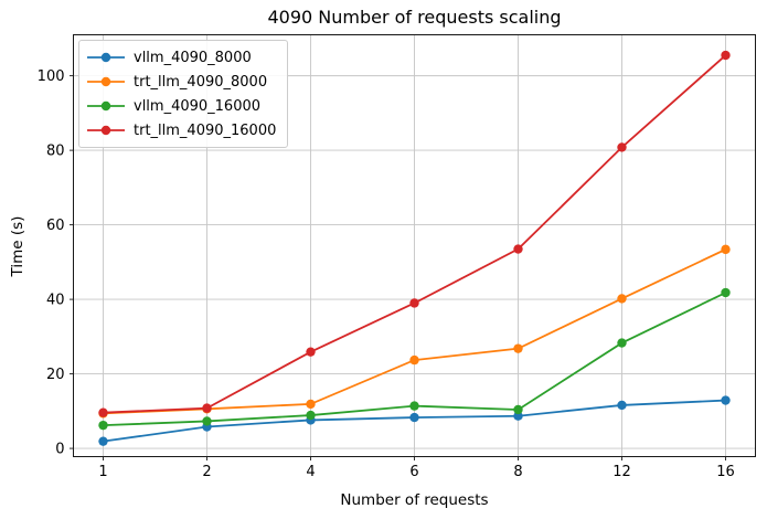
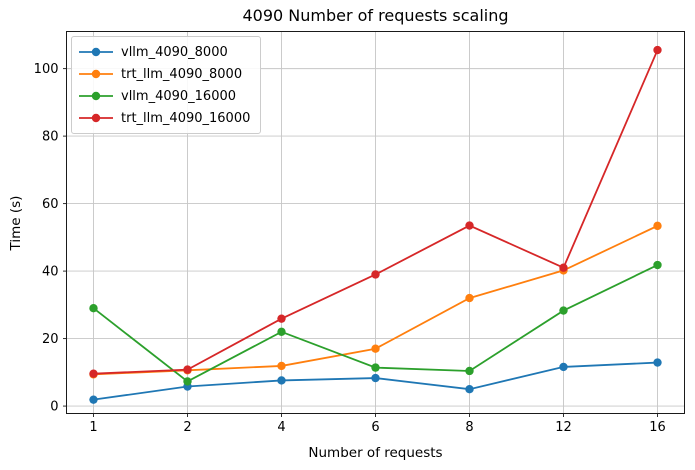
vllm_4090_16000/1: 6 -> 29
vllm_4090_16000/4: 9 -> 22
trt_llm_4090_8000/6: 24 -> 17
vllm_4090_8000/8: 9 -> 5
trt_llm_4090_8000/8: 27 -> 32
trt_llm_4090_16000/12: 81 -> 41
